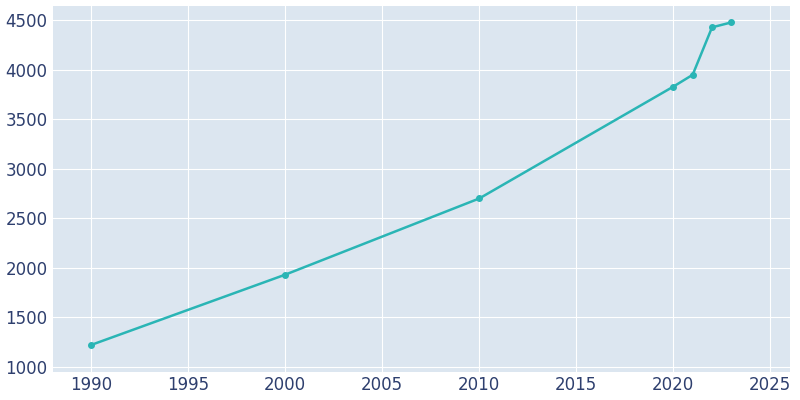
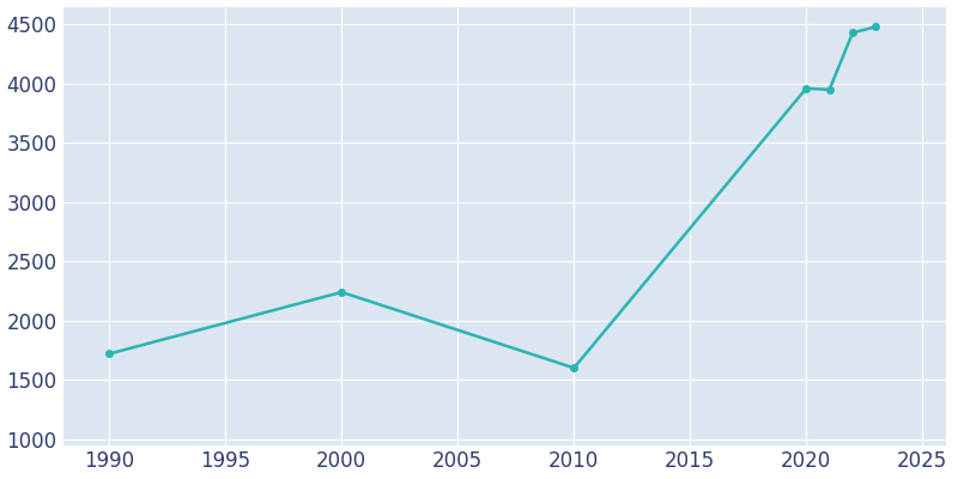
1990: 1220 -> 1720
2000: 1930 -> 2240
2010: 2700 -> 1600
2020: 3830 -> 3960
